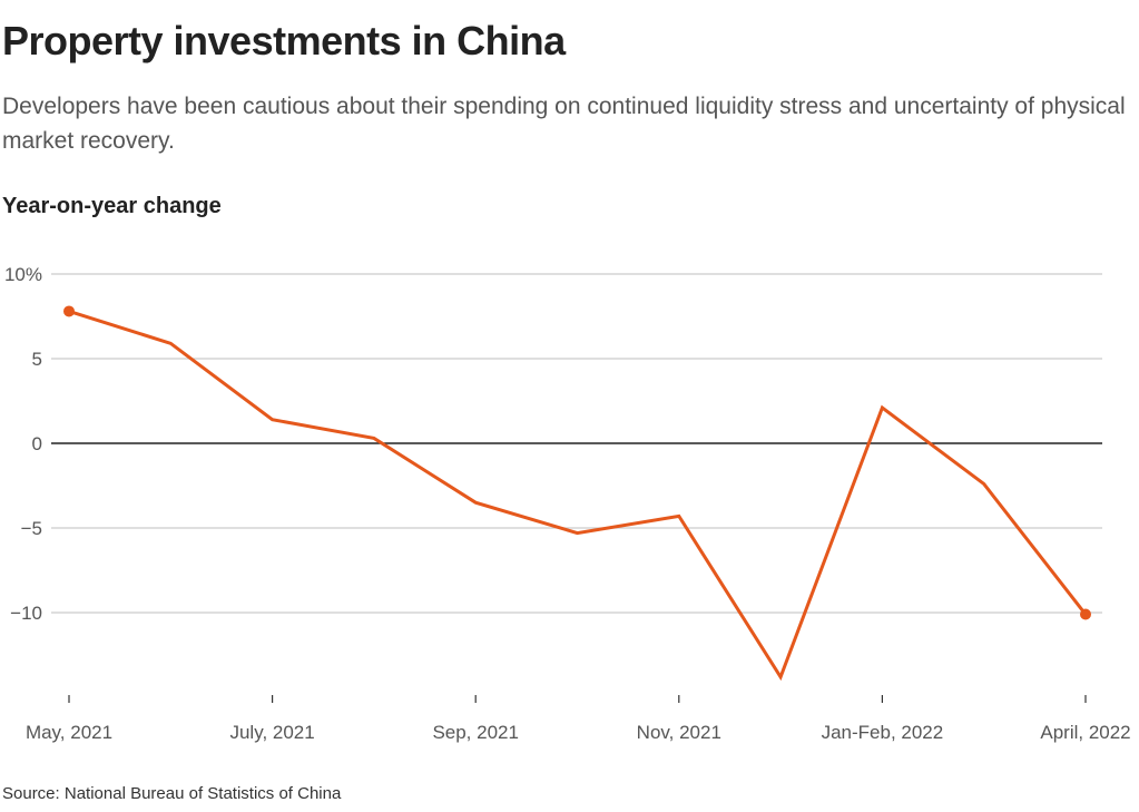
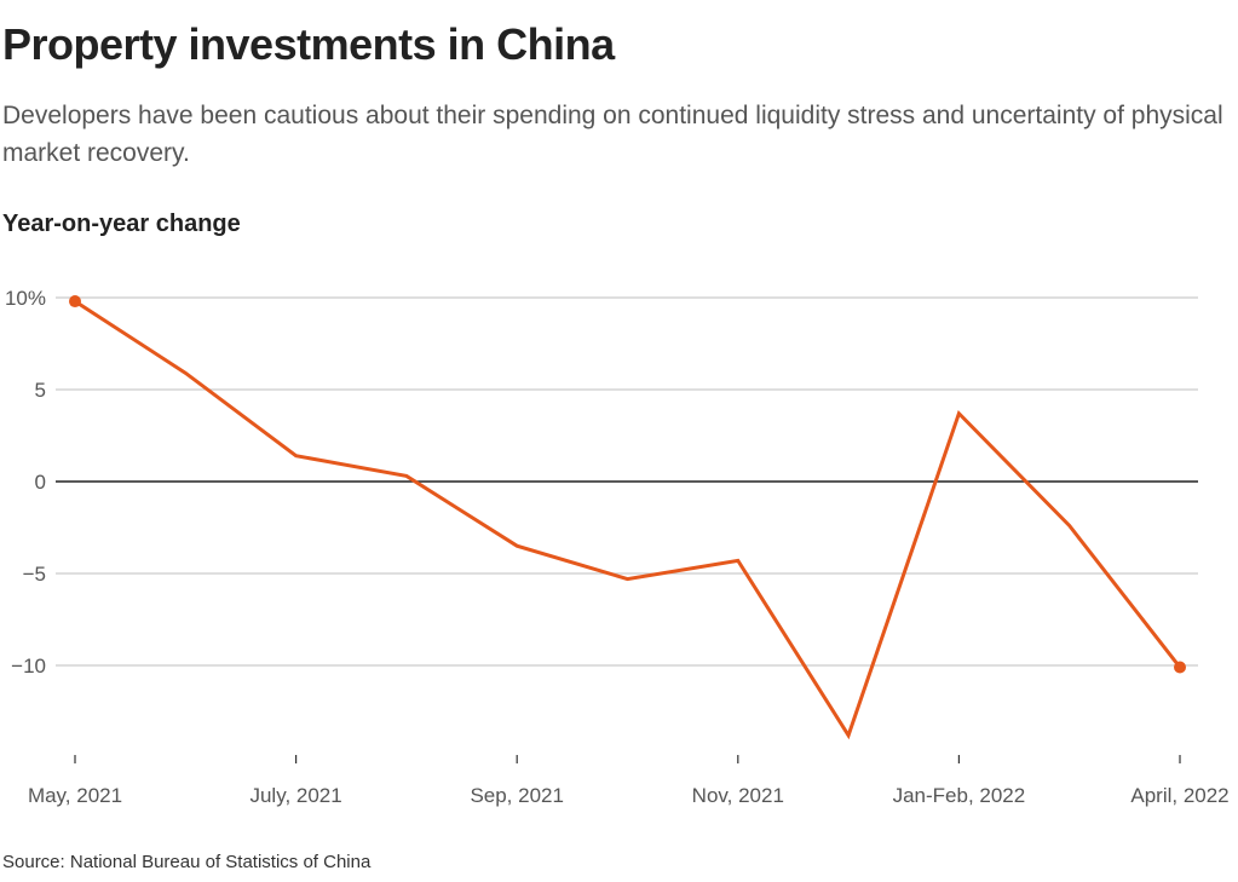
May, 2021: 7.8% -> 9.8%
Jan-Feb, 2022: 2.1% -> 3.7%
